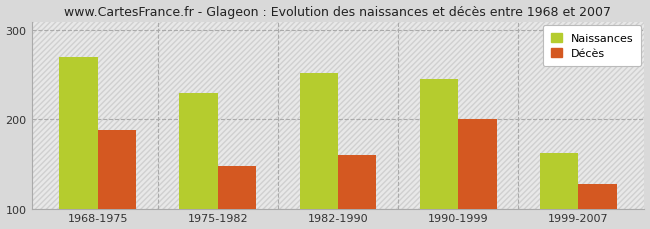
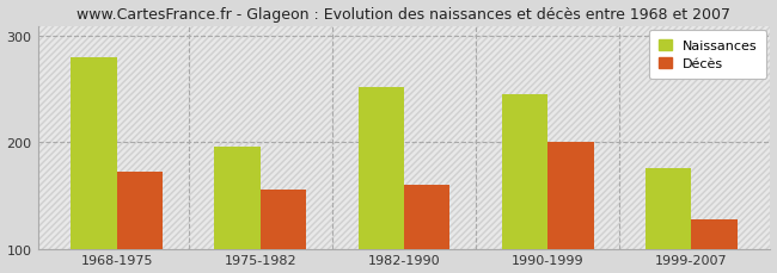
Naissances/1968-1975: 270 -> 280
Décès/1968-1975: 188 -> 172
Naissances/1975-1982: 230 -> 196
Décès/1975-1982: 148 -> 156
Naissances/1999-2007: 162 -> 176
